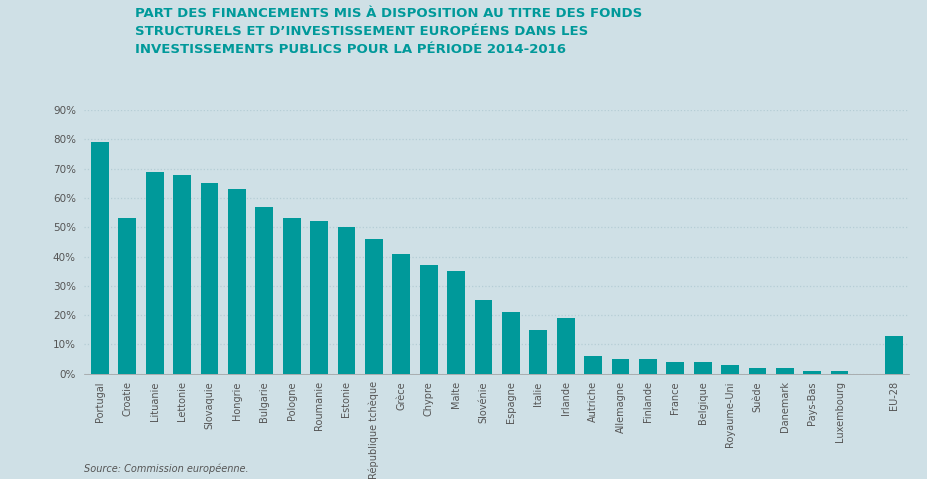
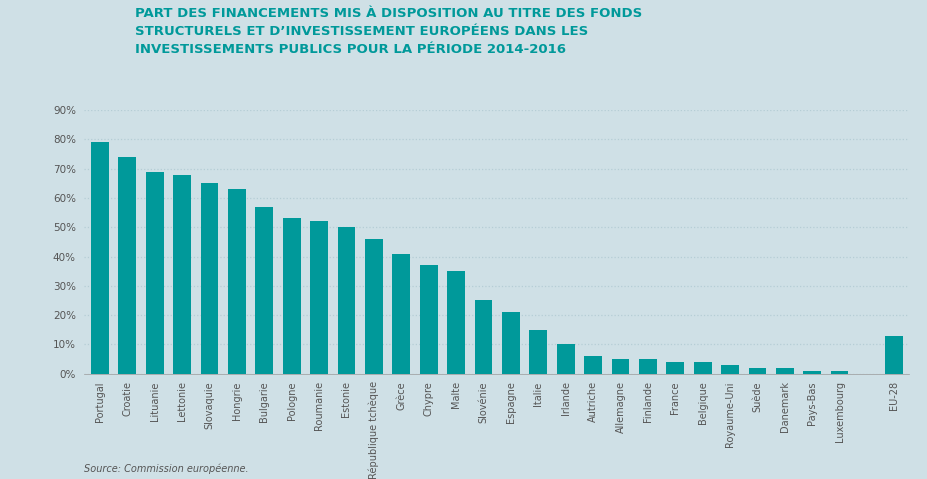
Croatie: 53% -> 74%
Irlande: 19% -> 10%
